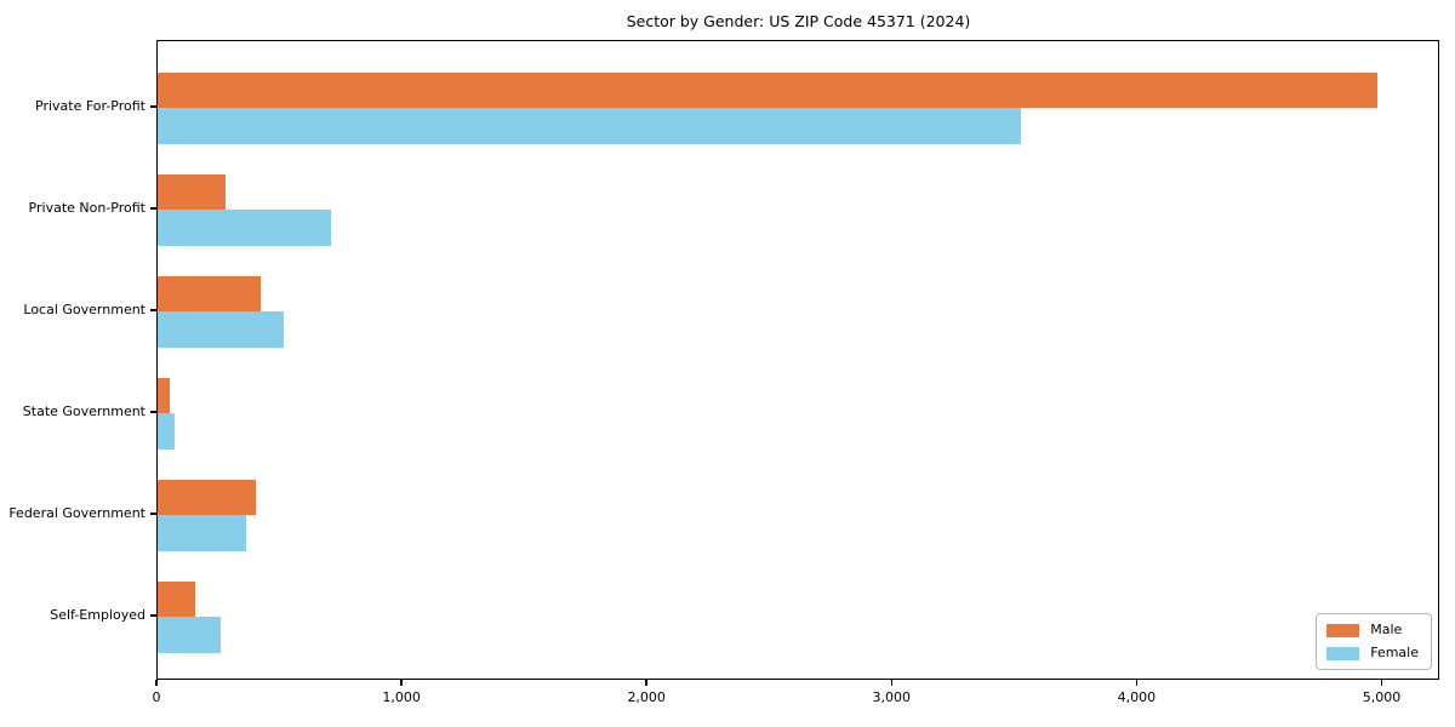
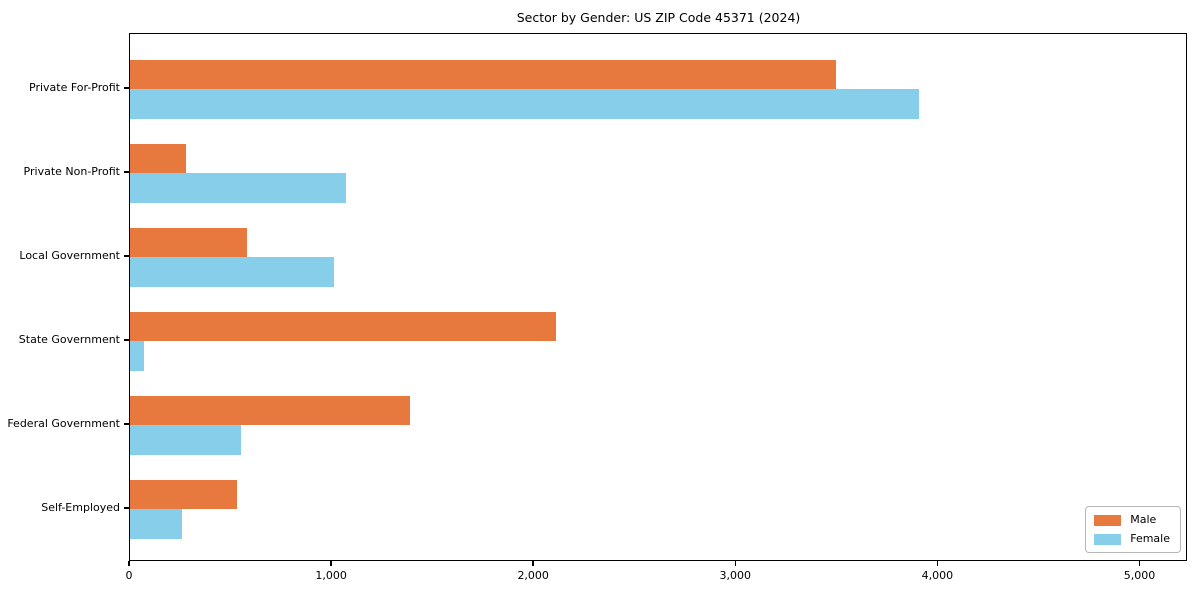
Male/Private For-Profit: 4980 -> 3500
Female/Private For-Profit: 3530 -> 3910
Female/Private Non-Profit: 710 -> 1070
Male/Local Government: 420 -> 580
Female/Local Government: 520 -> 1010
Male/State Government: 50 -> 2110
Male/Federal Government: 400 -> 1390
Female/Federal Government: 360 -> 550
Male/Self-Employed: 160 -> 530
